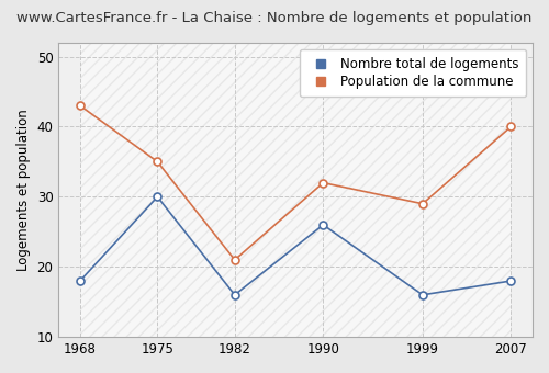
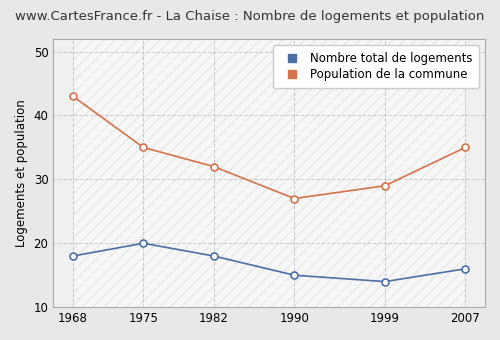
Nombre total de logements/1975: 30 -> 20
Nombre total de logements/1982: 16 -> 18
Population de la commune/1982: 21 -> 32
Nombre total de logements/1990: 26 -> 15
Population de la commune/1990: 32 -> 27
Nombre total de logements/1999: 16 -> 14
Nombre total de logements/2007: 18 -> 16
Population de la commune/2007: 40 -> 35
